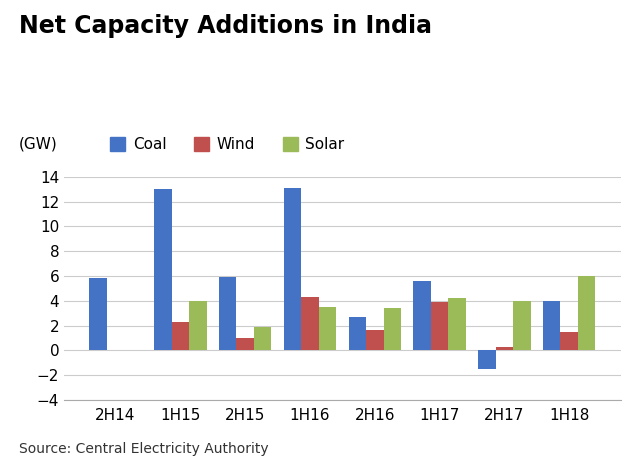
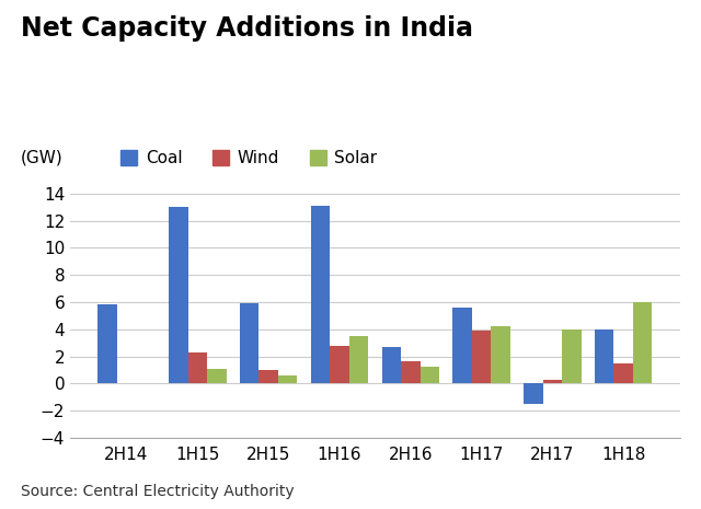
Solar/1H15: 4.0 -> 1.1
Solar/2H15: 1.9 -> 0.6
Wind/1H16: 4.3 -> 2.8
Solar/2H16: 3.4 -> 1.2
